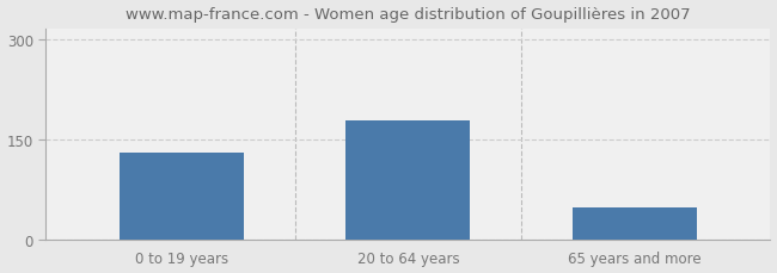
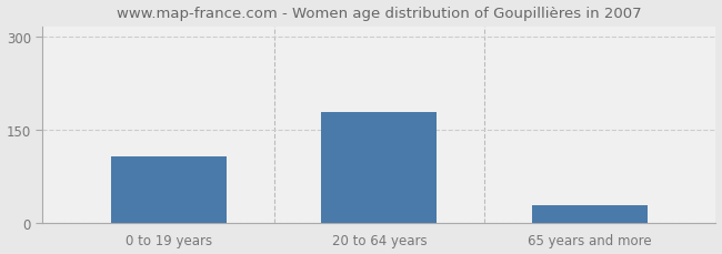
0 to 19 years: 130 -> 107
65 years and more: 48 -> 28
